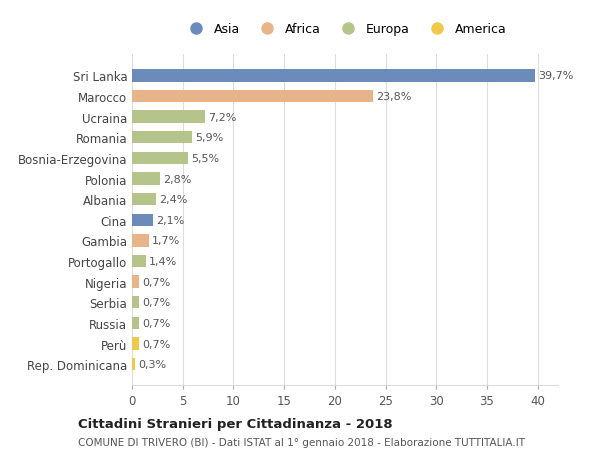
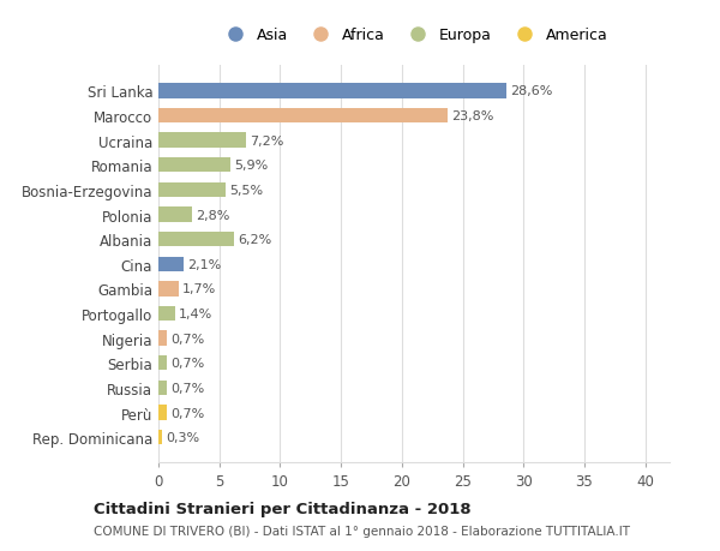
Sri Lanka: 39,7% -> 28,6%
Albania: 2,4% -> 6,2%
